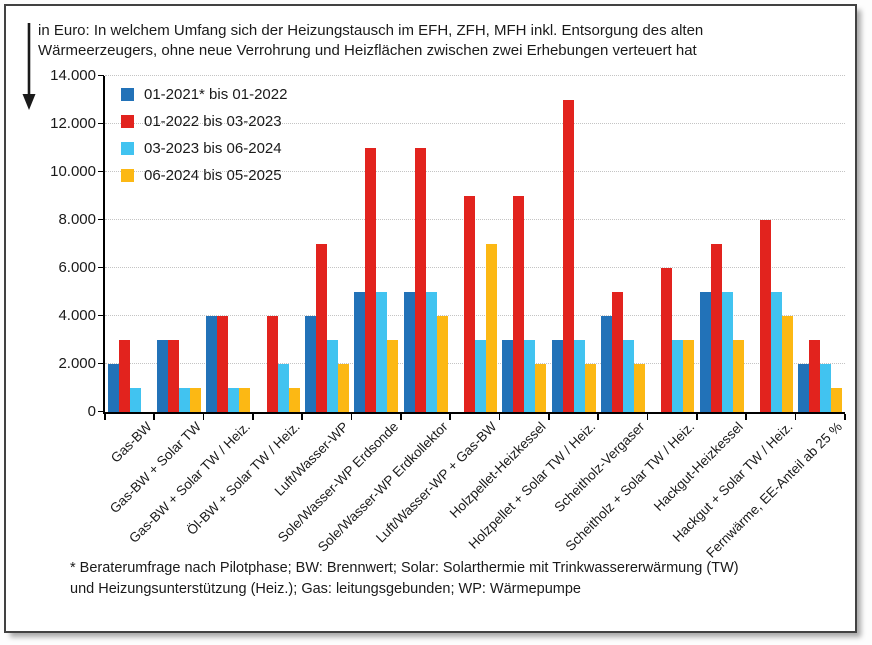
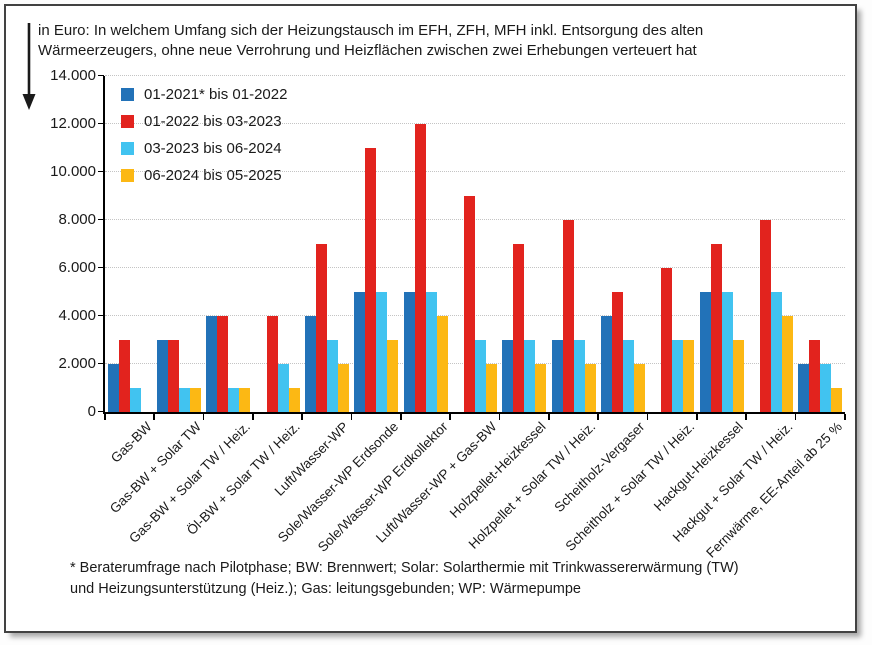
01-2022 bis 03-2023/Sole/Wasser-WP Erdkollektor: 11000 -> 12000
06-2024 bis 05-2025/Luft/Wasser-WP + Gas-BW: 7000 -> 2000
01-2022 bis 03-2023/Holzpellet-Heizkessel: 9000 -> 7000
01-2022 bis 03-2023/Holzpellet + Solar TW / Heiz.: 13000 -> 8000
